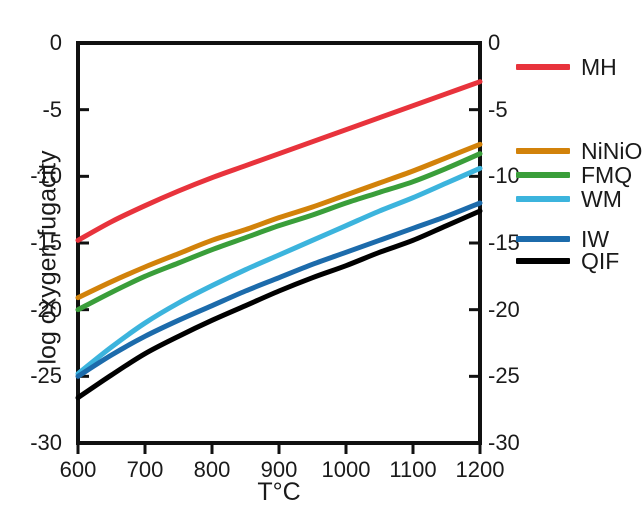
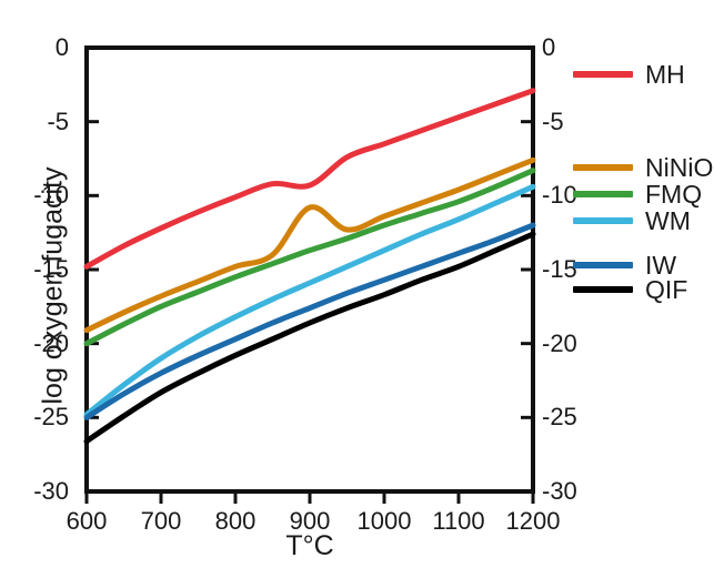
MH/900: -8.3 -> -9.3
NiNiO/900: -13.1 -> -10.8
